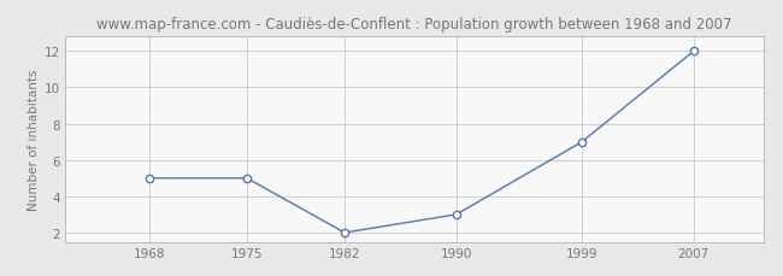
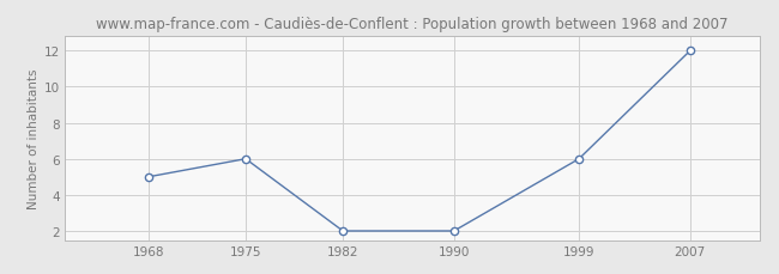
1975: 5 -> 6
1990: 3 -> 2
1999: 7 -> 6
